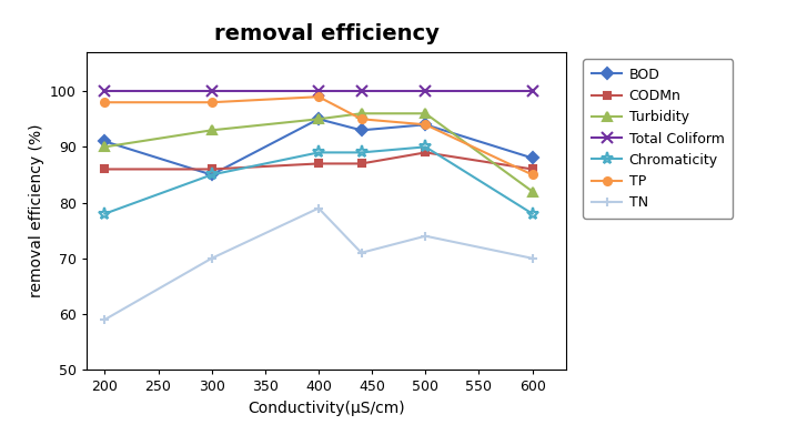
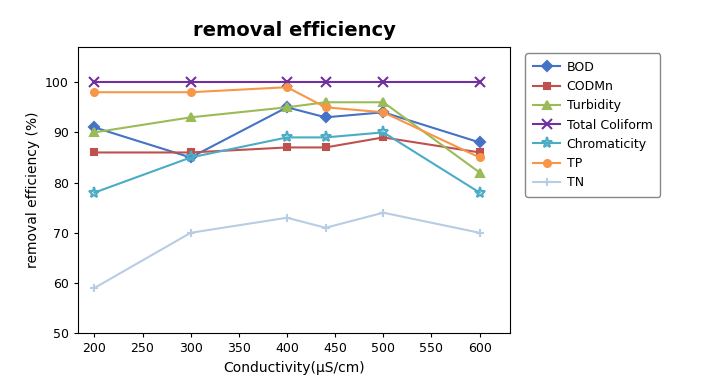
TN/400: 79 -> 73
